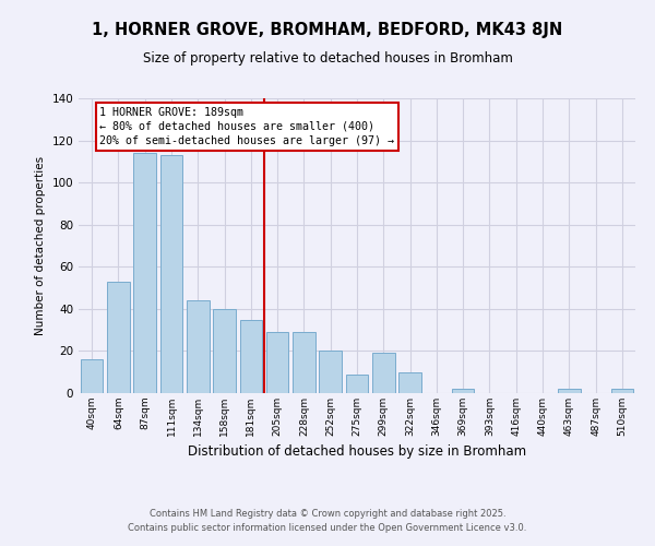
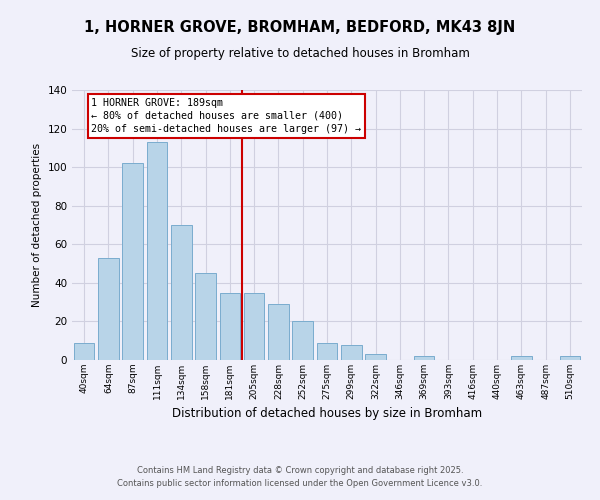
40sqm: 16 -> 9
87sqm: 114 -> 102
134sqm: 44 -> 70
158sqm: 40 -> 45
205sqm: 29 -> 35
299sqm: 19 -> 8
322sqm: 10 -> 3
